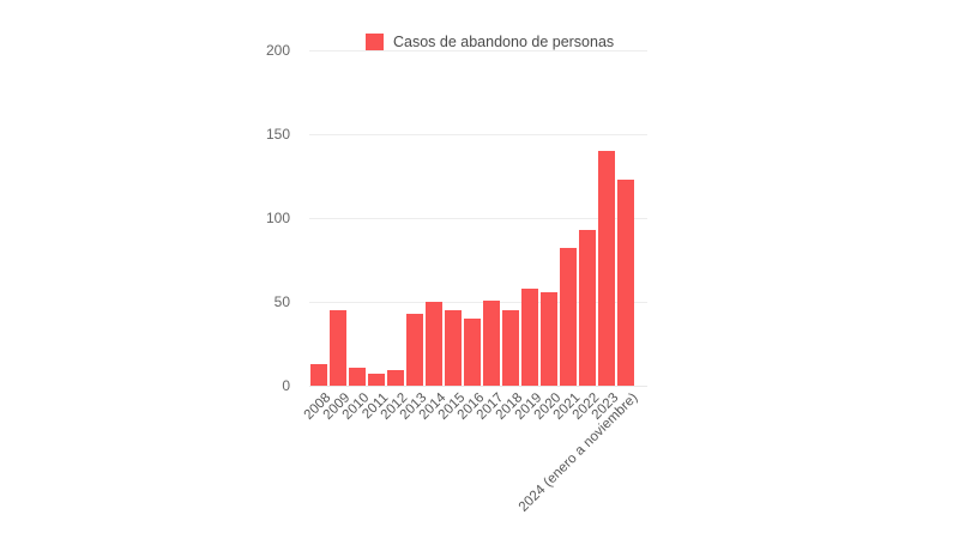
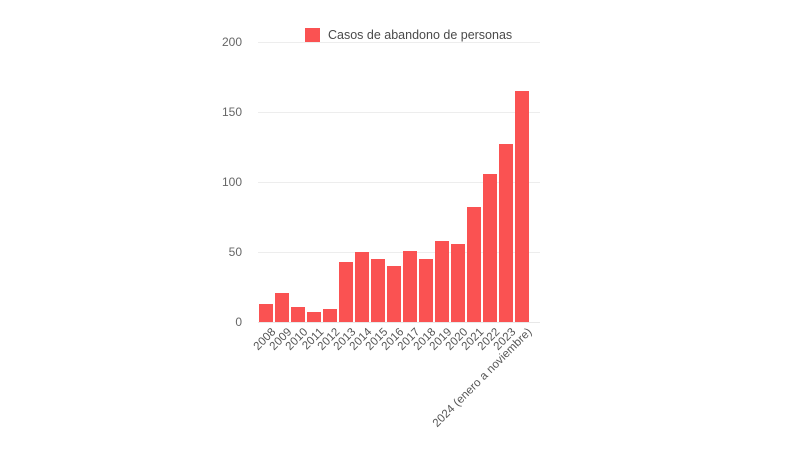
2009: 45 -> 21
2022: 93 -> 106
2023: 140 -> 127
2024 (enero a noviembre): 123 -> 165
